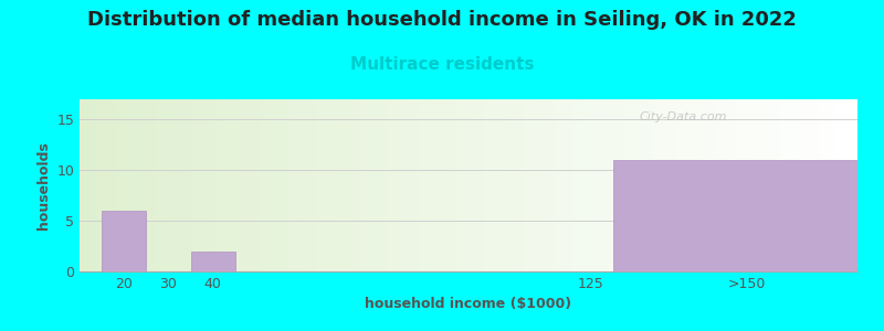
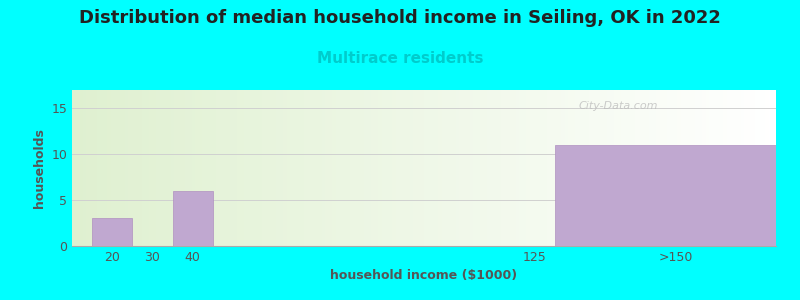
20: 6 -> 3
40: 2 -> 6
